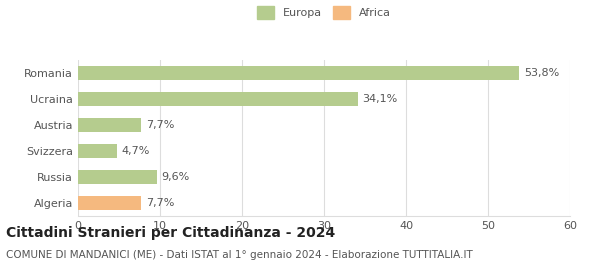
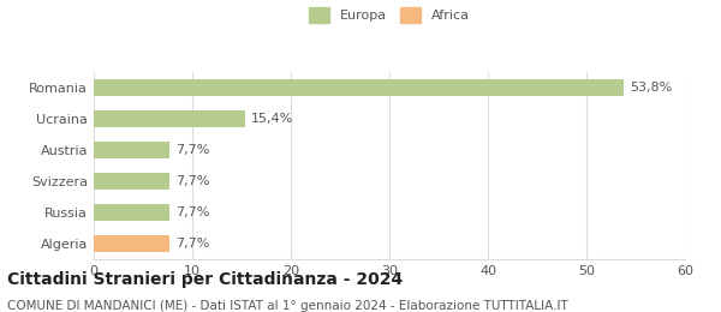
Ucraina: 34,1% -> 15,4%
Svizzera: 4,7% -> 7,7%
Russia: 9,6% -> 7,7%
